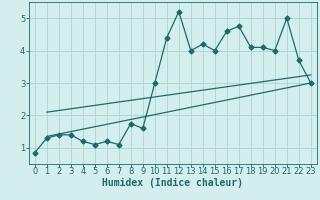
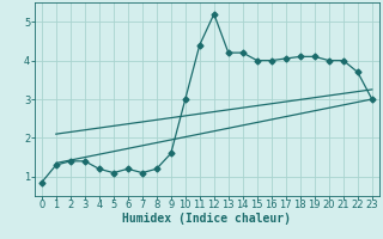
8: 1.75 -> 1.20
13: 4.00 -> 4.20
16: 4.60 -> 4.00
17: 4.75 -> 4.05
21: 5.00 -> 4.00
